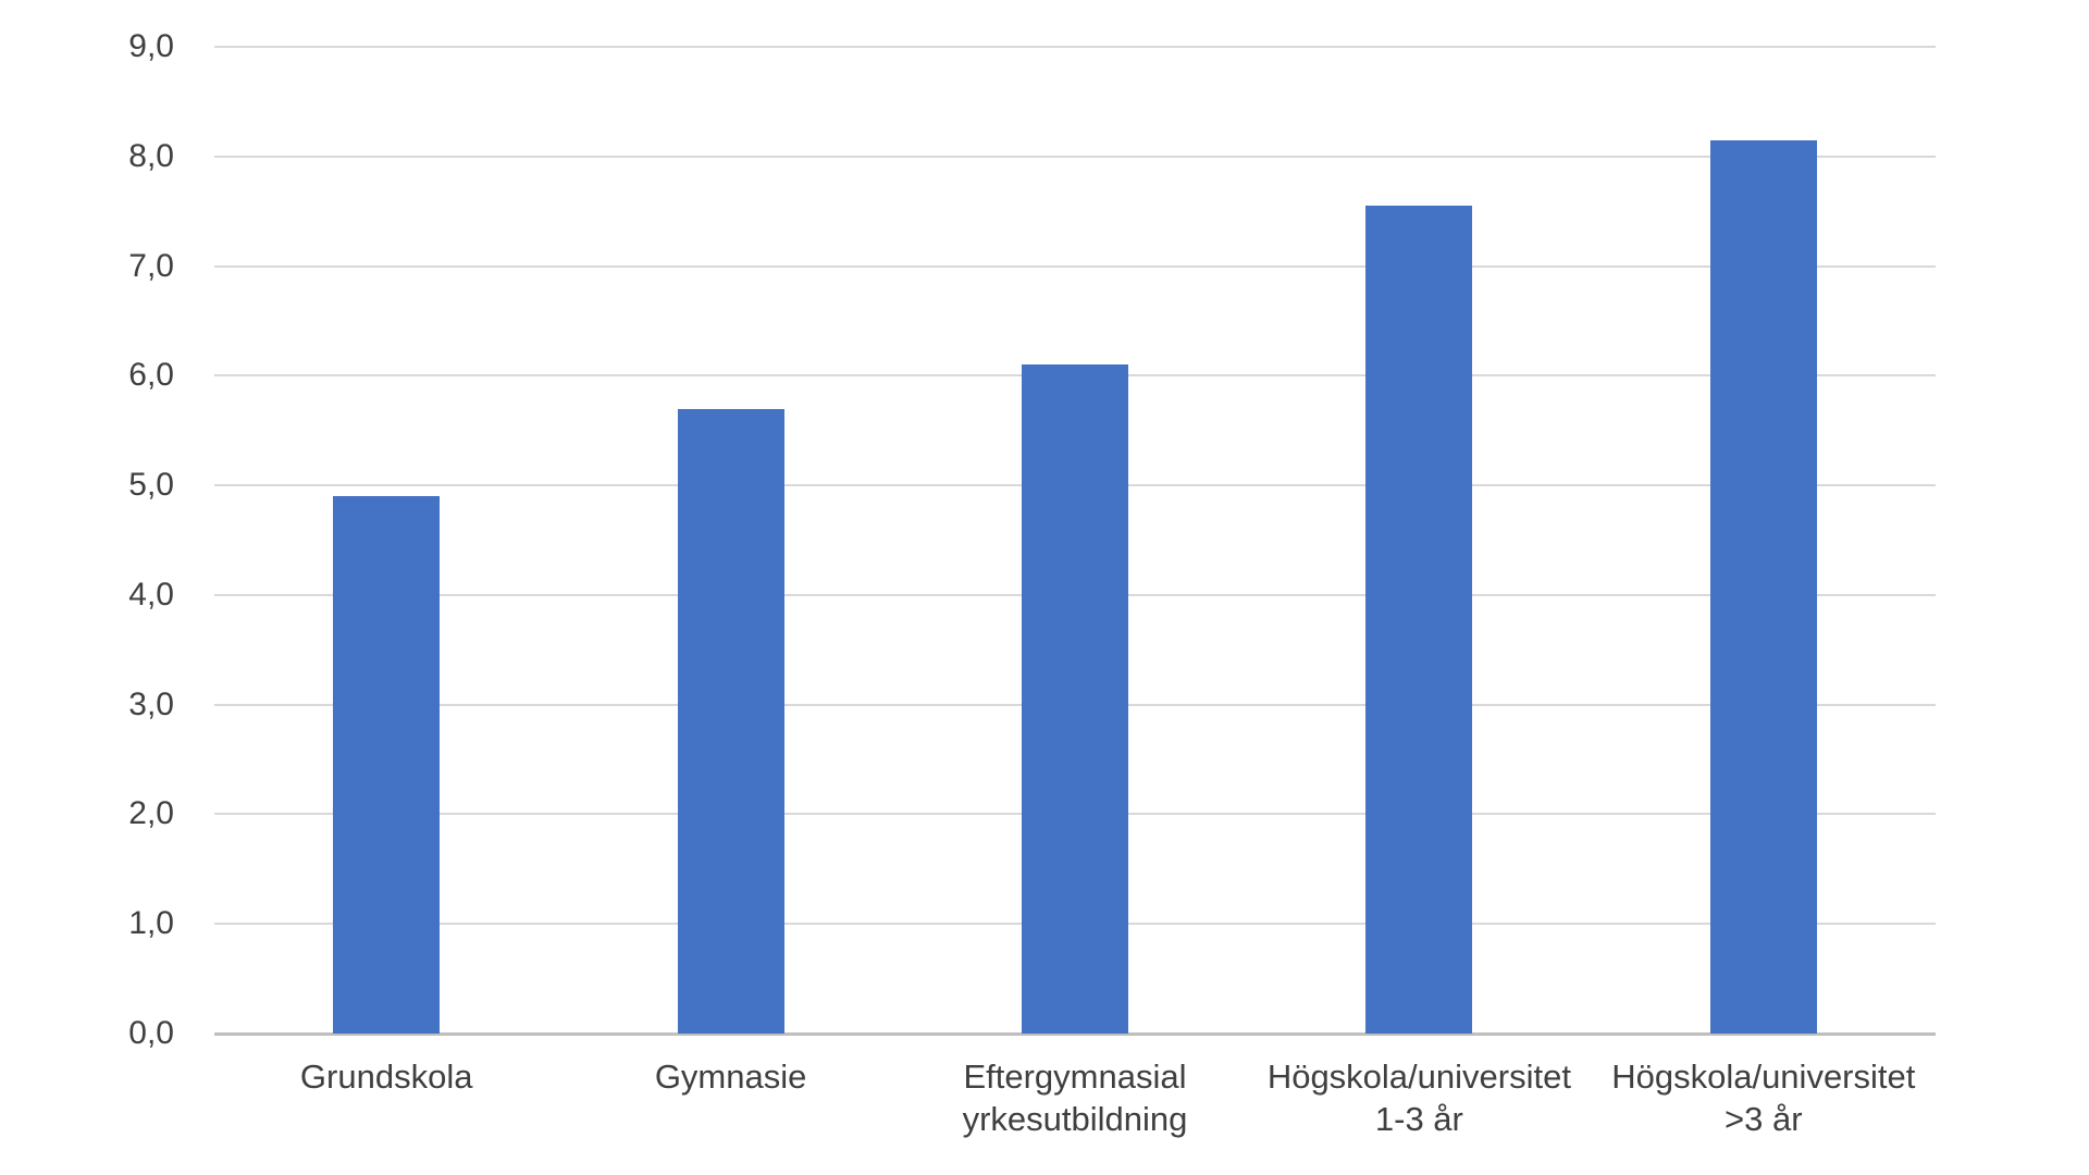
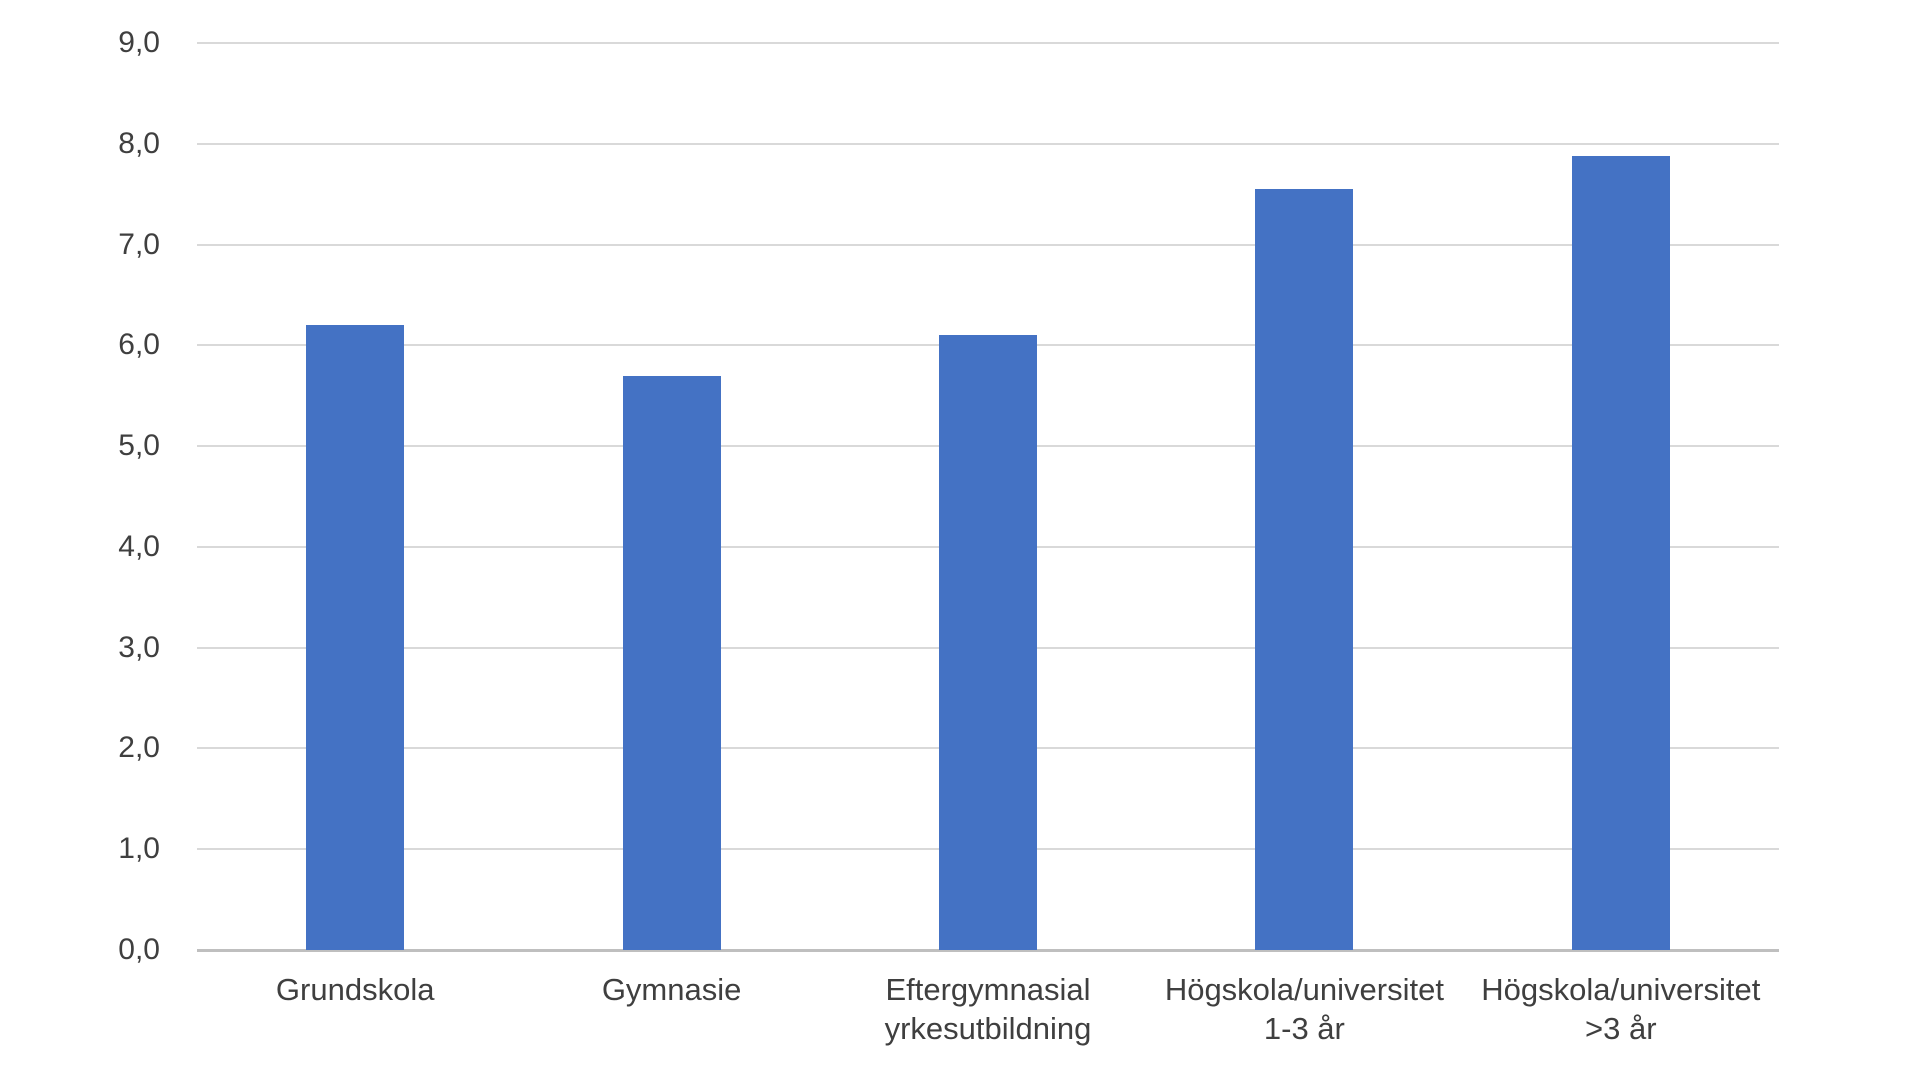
Grundskola: 4,90 -> 6,20
Högskola/universitet >3 år: 8,15 -> 7,88
